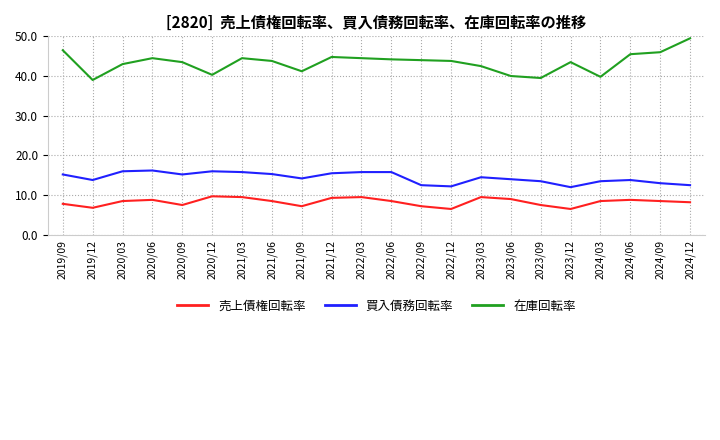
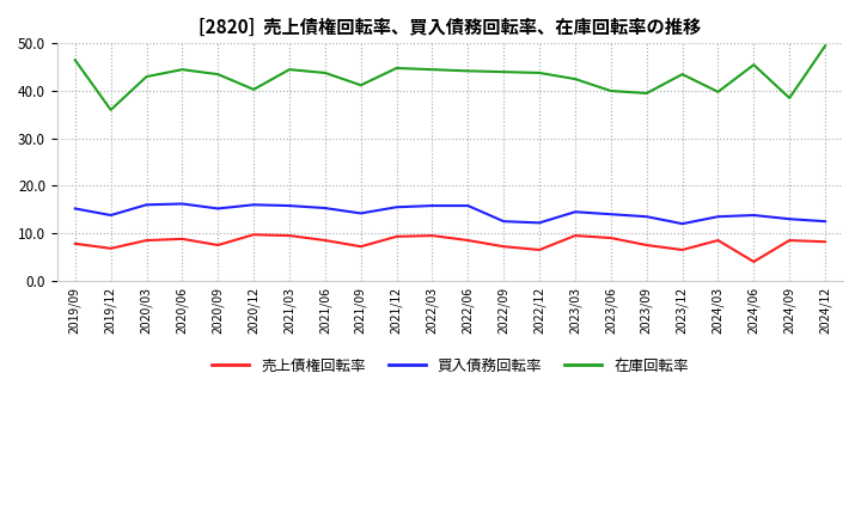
在庫回転率/2019/12: 39.0 -> 36.0
売上債権回転率/2024/06: 8.8 -> 4.0
在庫回転率/2024/09: 46.0 -> 38.5
